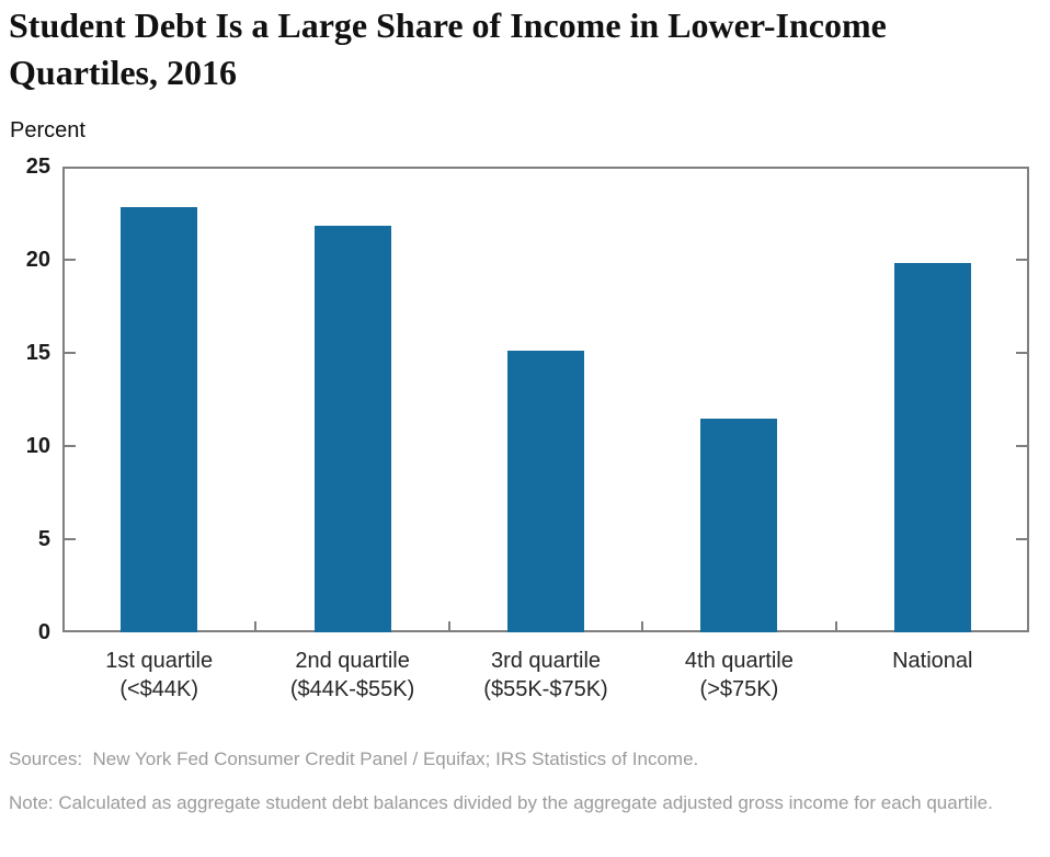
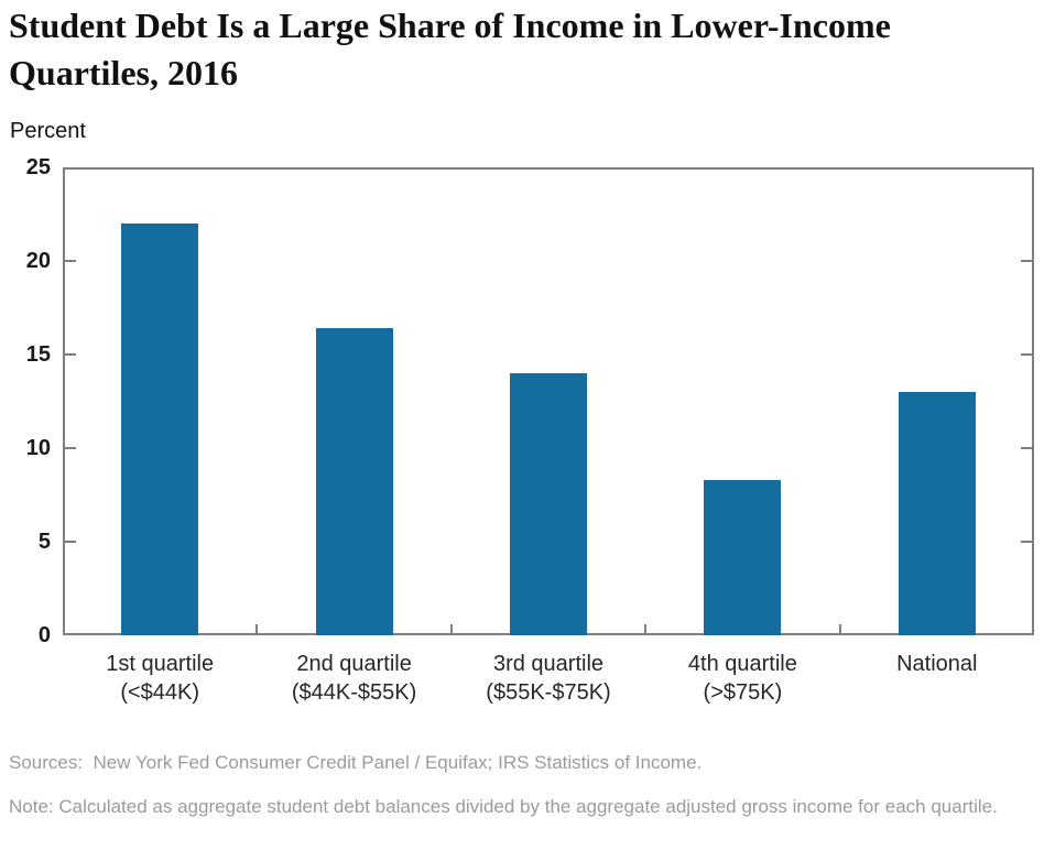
1st quartile (<$44K): 22.8 -> 22.0
2nd quartile ($44K-$55K): 21.8 -> 16.4
3rd quartile ($55K-$75K): 15.1 -> 14.0
4th quartile (>$75K): 11.5 -> 8.3
National: 19.8 -> 13.0
